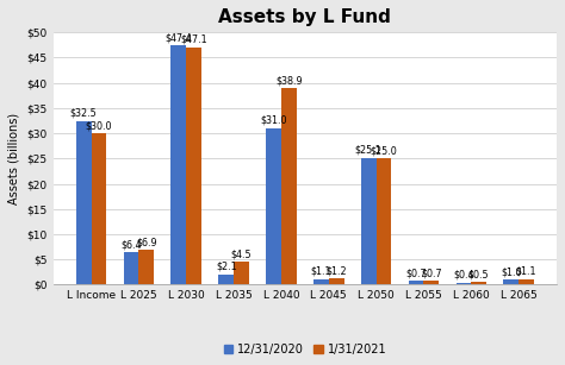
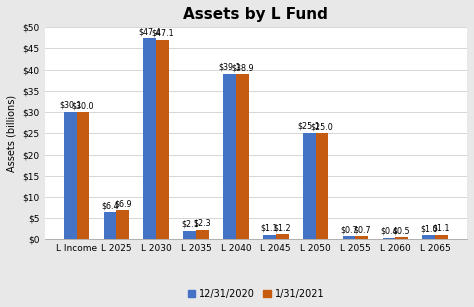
12/31/2020/L Income: $32.5 -> $30.1
1/31/2021/L 2035: $4.5 -> $2.3
12/31/2020/L 2040: $31.0 -> $39.1
